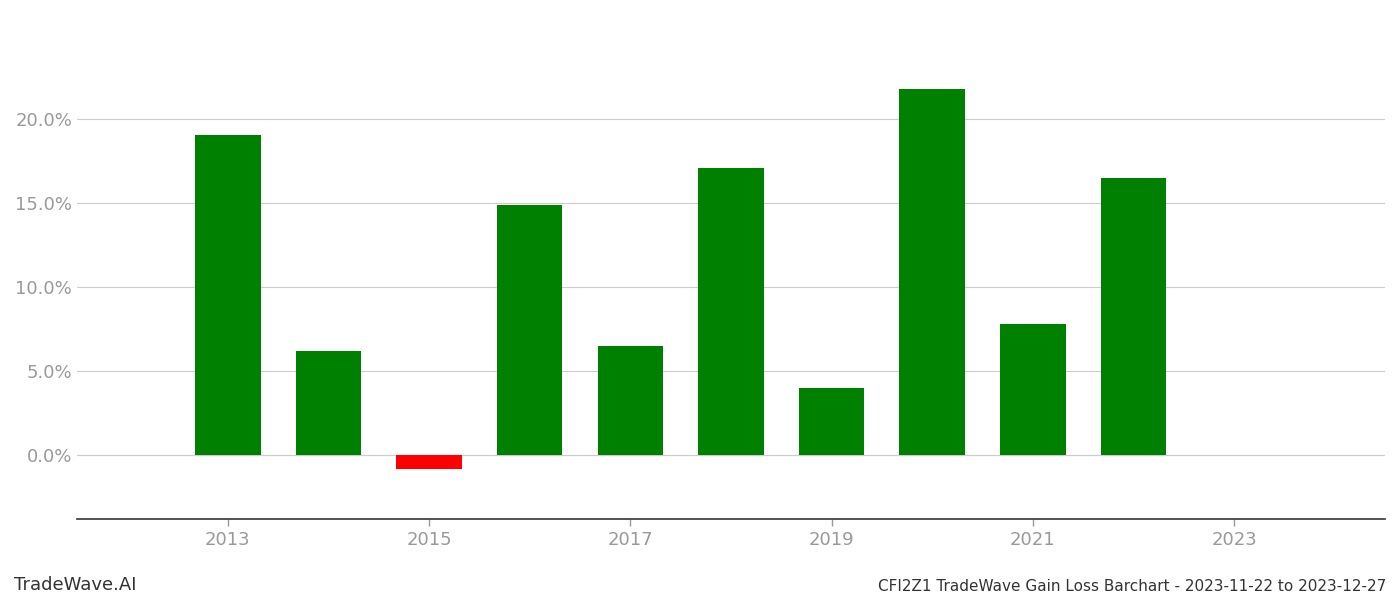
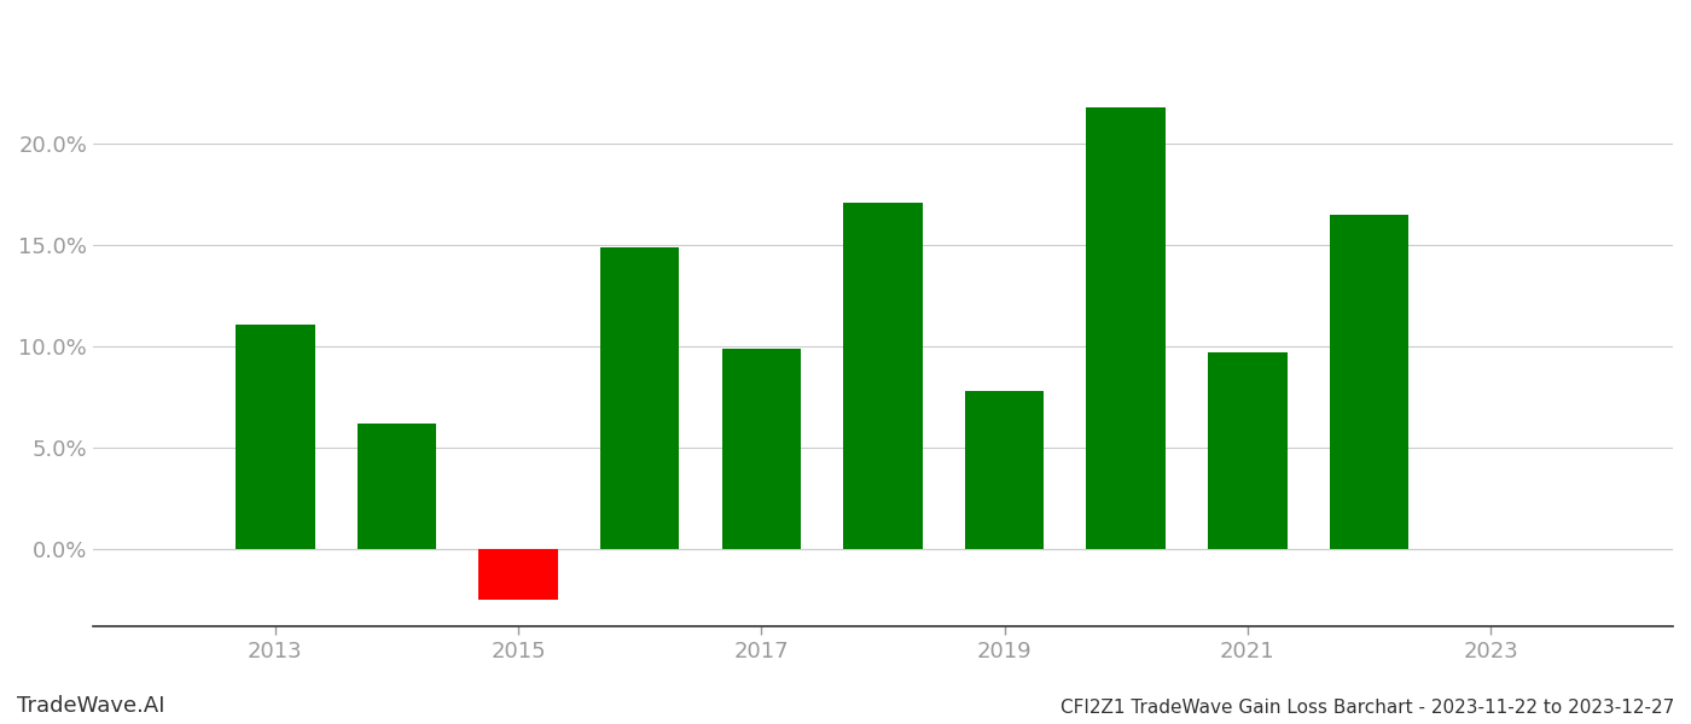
2013: 19.1% -> 11.1%
2015: -0.8% -> -2.5%
2017: 6.5% -> 9.9%
2019: 4.0% -> 7.8%
2021: 7.8% -> 9.7%
